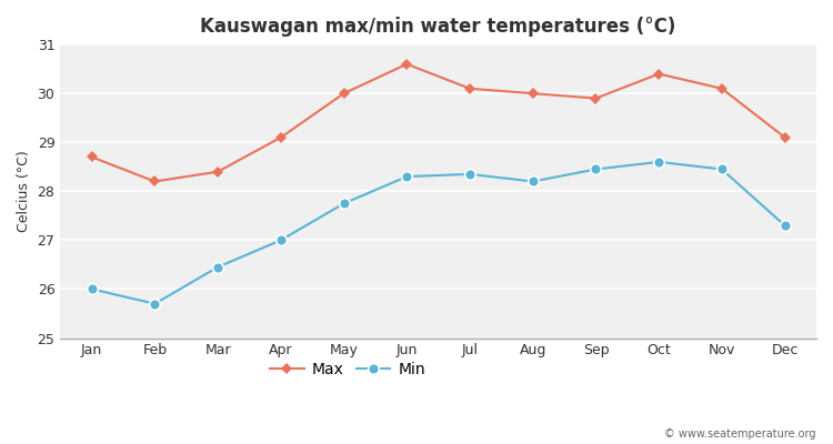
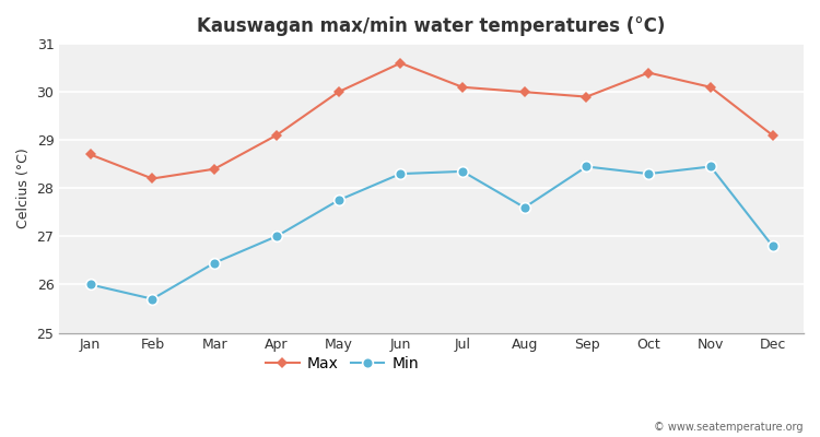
Min/Aug: 28.20 -> 27.60
Min/Oct: 28.60 -> 28.30
Min/Dec: 27.30 -> 26.80
